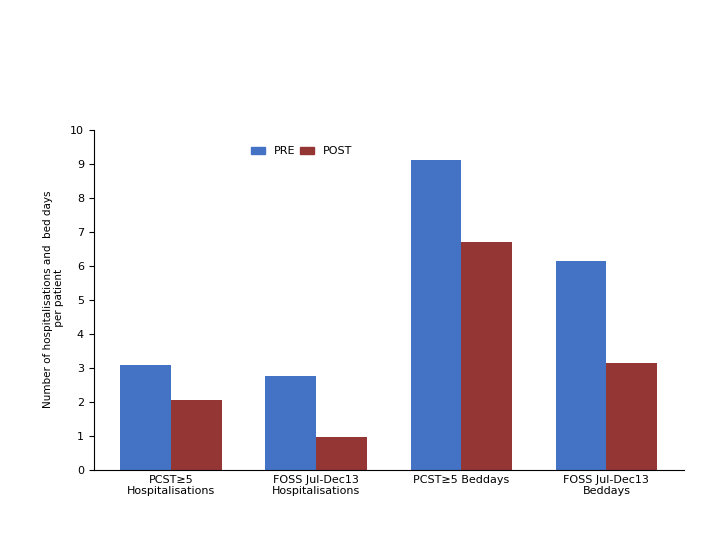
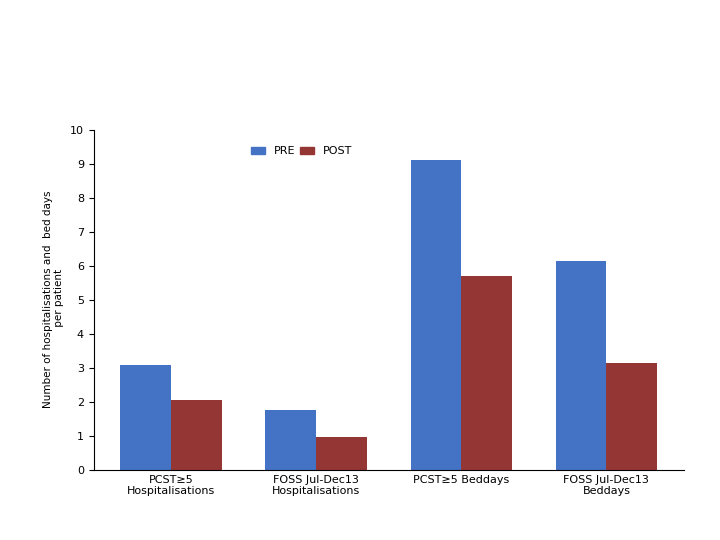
PRE/FOSS Jul-Dec13 Hospitalisations: 2.75 -> 1.75
POST/PCST≥5 Beddays: 6.70 -> 5.70
